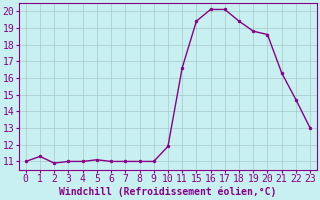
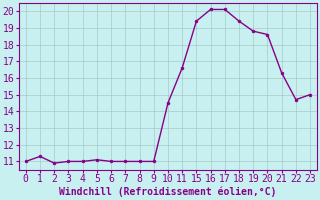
10: 11.9 -> 14.5
23: 13.0 -> 15.0
